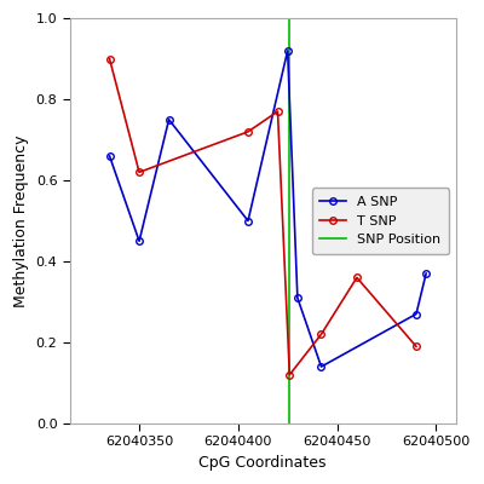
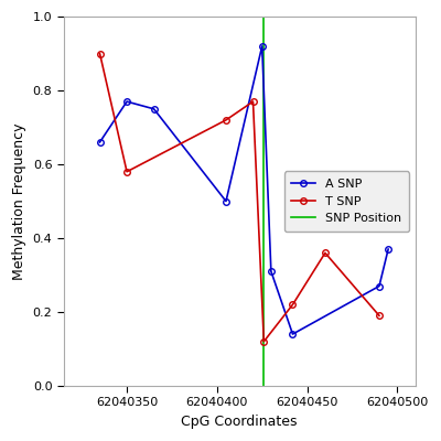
A SNP/62040350: 0.45 -> 0.77
T SNP/62040350: 0.62 -> 0.58
